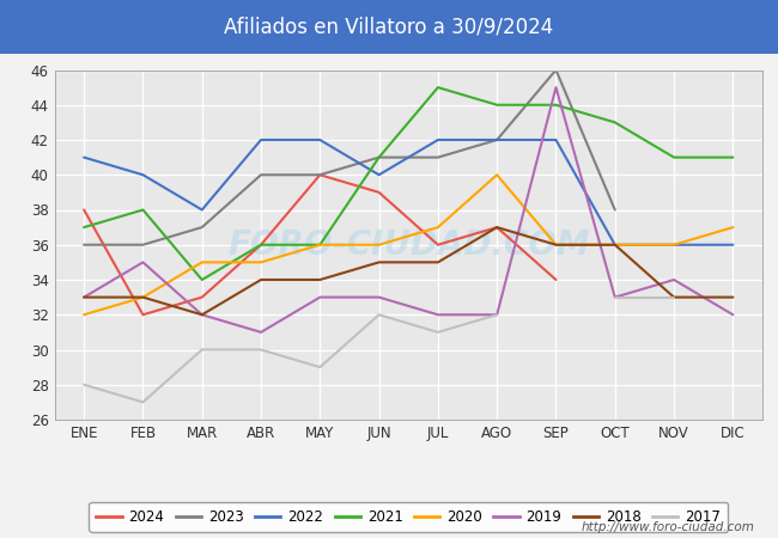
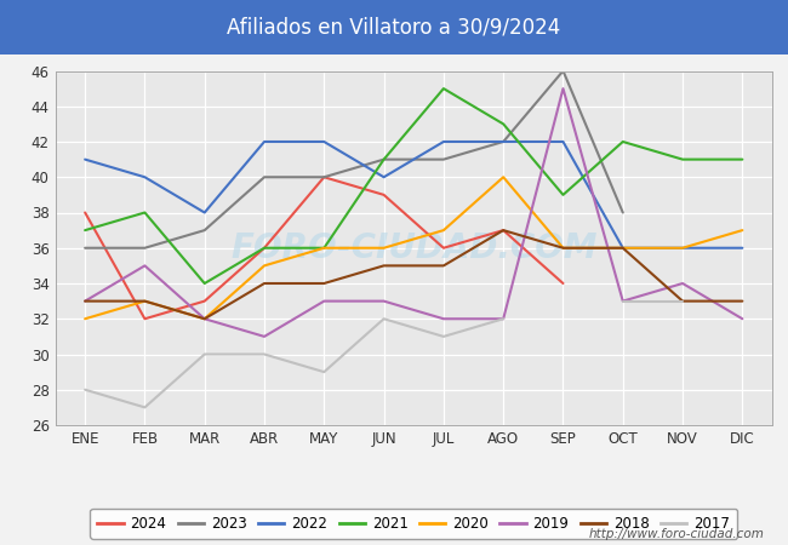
2020/MAR: 35 -> 32
2021/AGO: 44 -> 43
2021/SEP: 44 -> 39
2021/OCT: 43 -> 42
